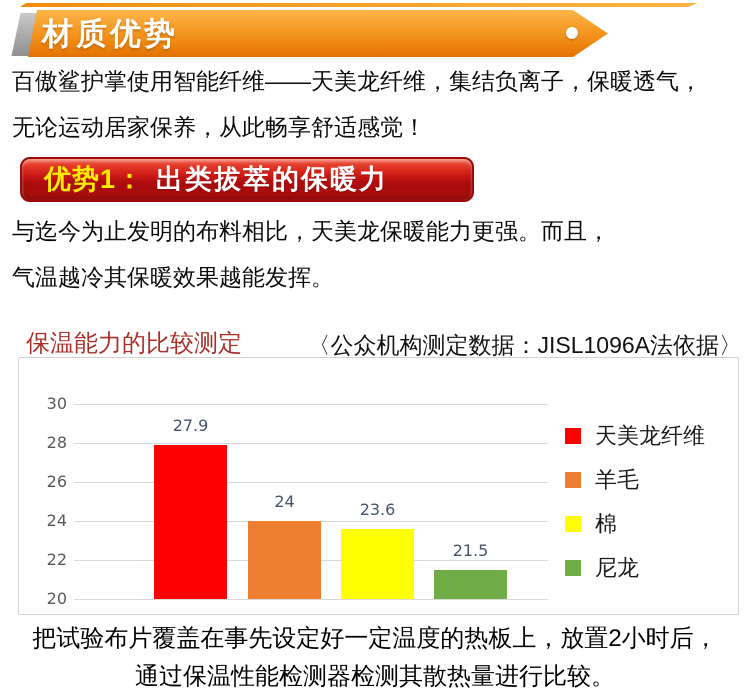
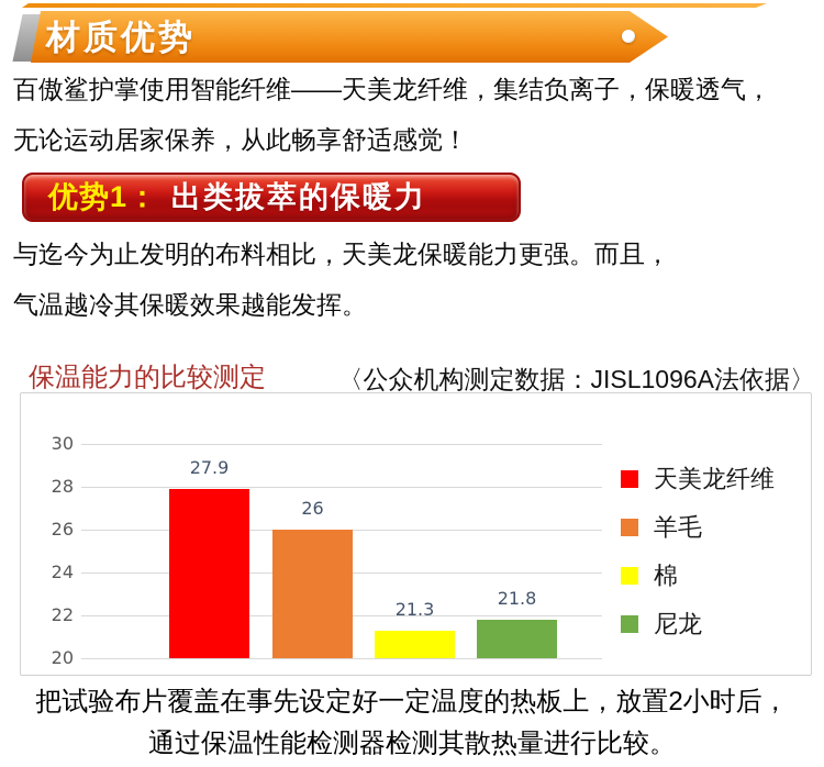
羊毛: 24 -> 26
棉: 23.6 -> 21.3
尼龙: 21.5 -> 21.8
